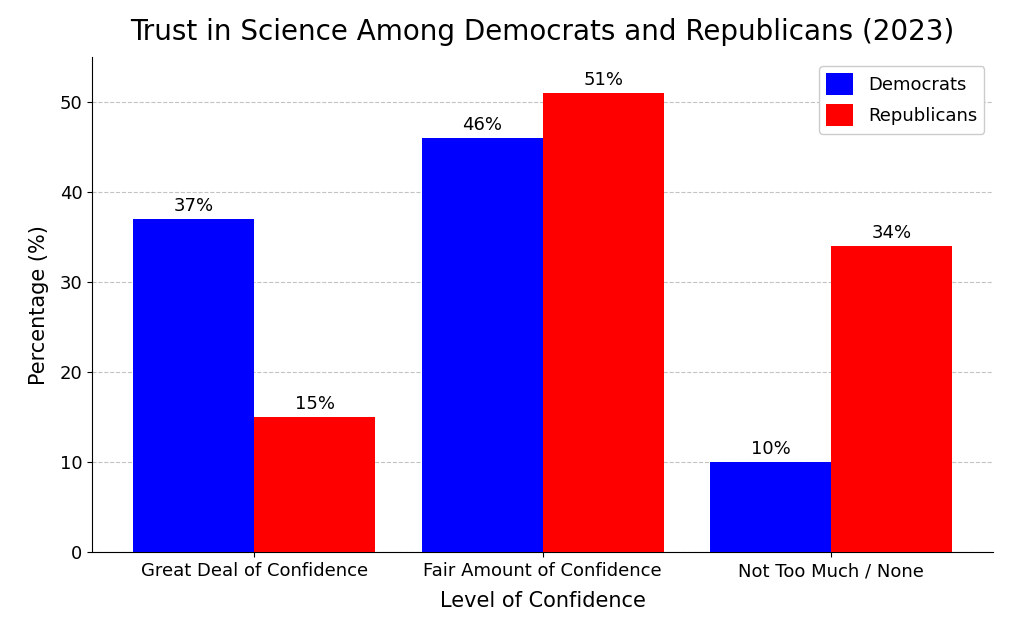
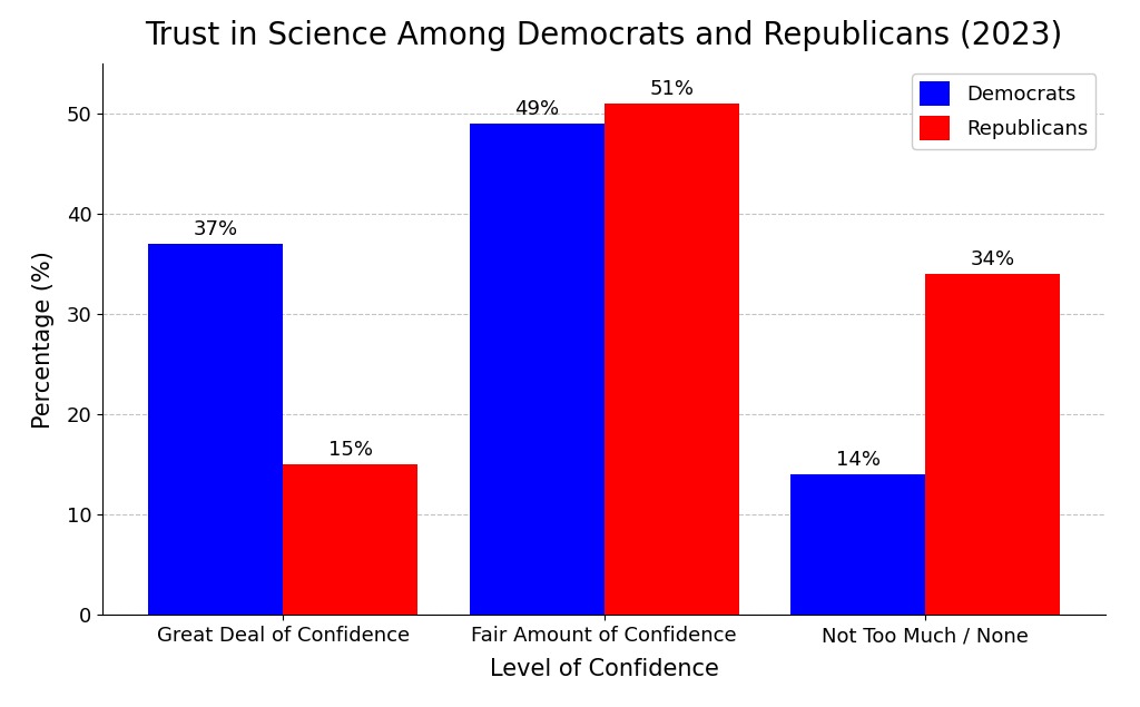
Democrats/Fair Amount of Confidence: 46% -> 49%
Democrats/Not Too Much / None: 10% -> 14%
